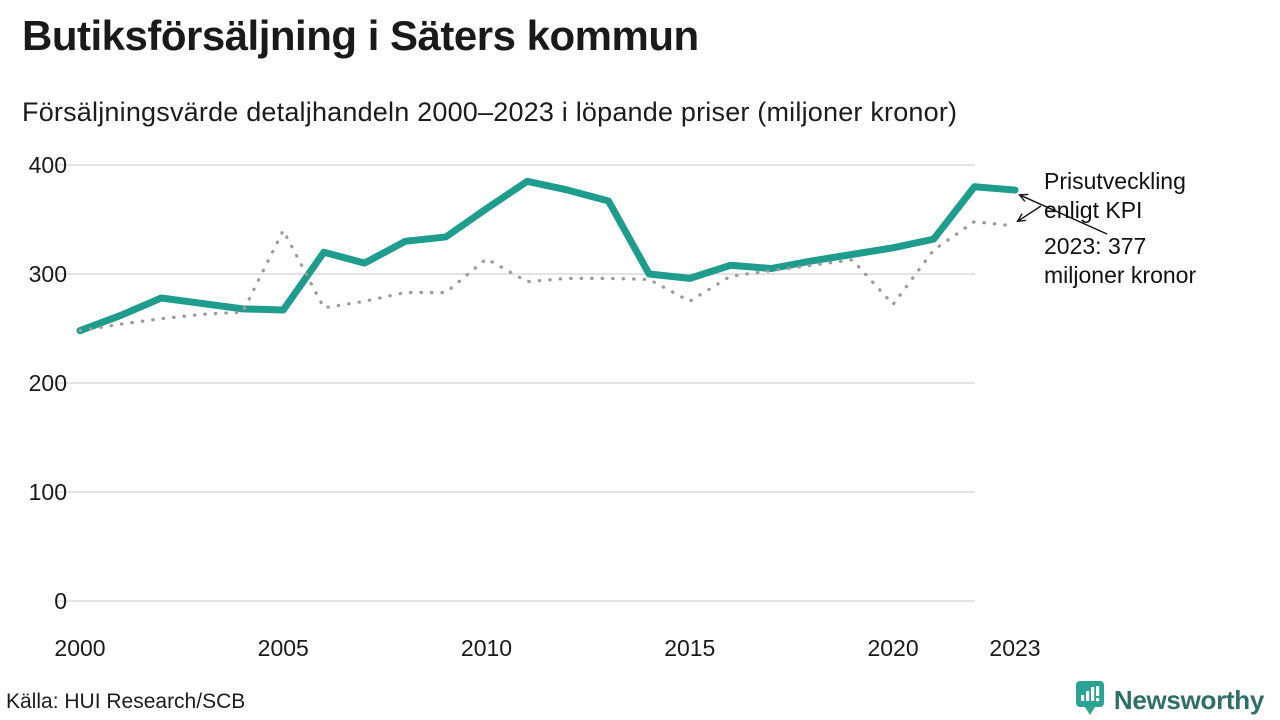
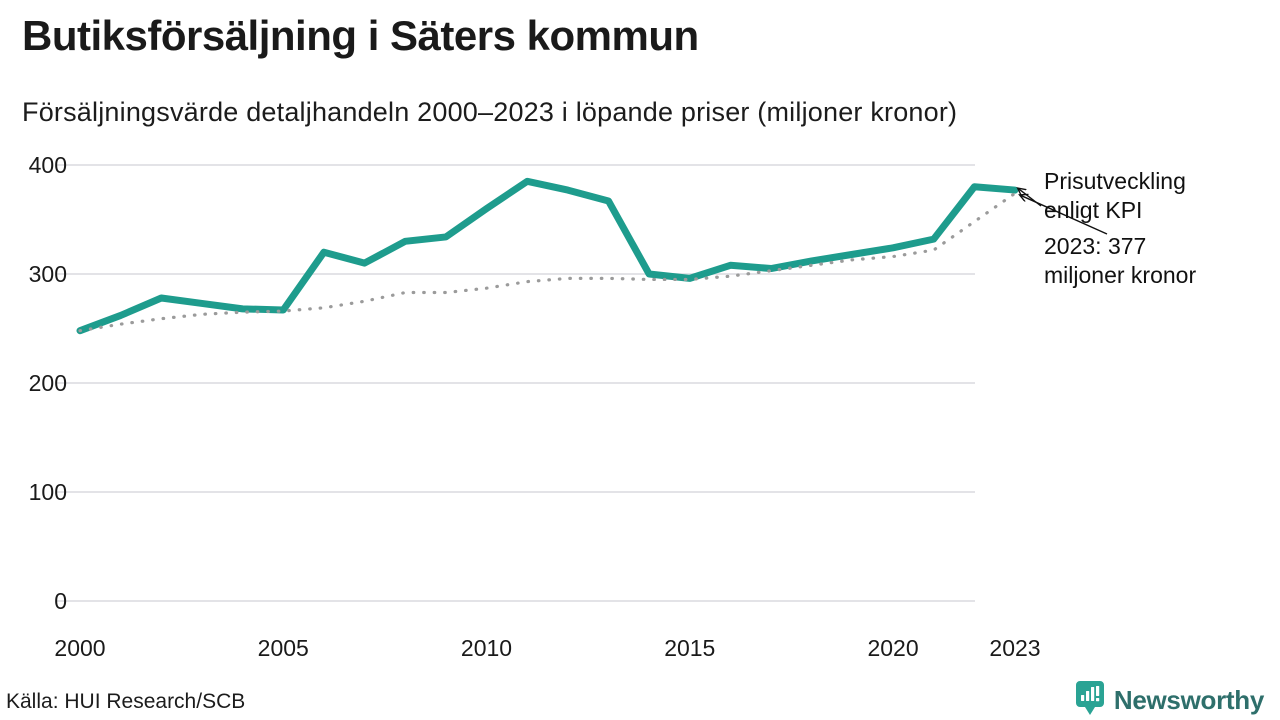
Prisutveckling enligt KPI/2005: 340 -> 266
Prisutveckling enligt KPI/2010: 314 -> 287
Prisutveckling enligt KPI/2015: 275 -> 295
Prisutveckling enligt KPI/2020: 272 -> 316
Prisutveckling enligt KPI/2023: 344 -> 374
